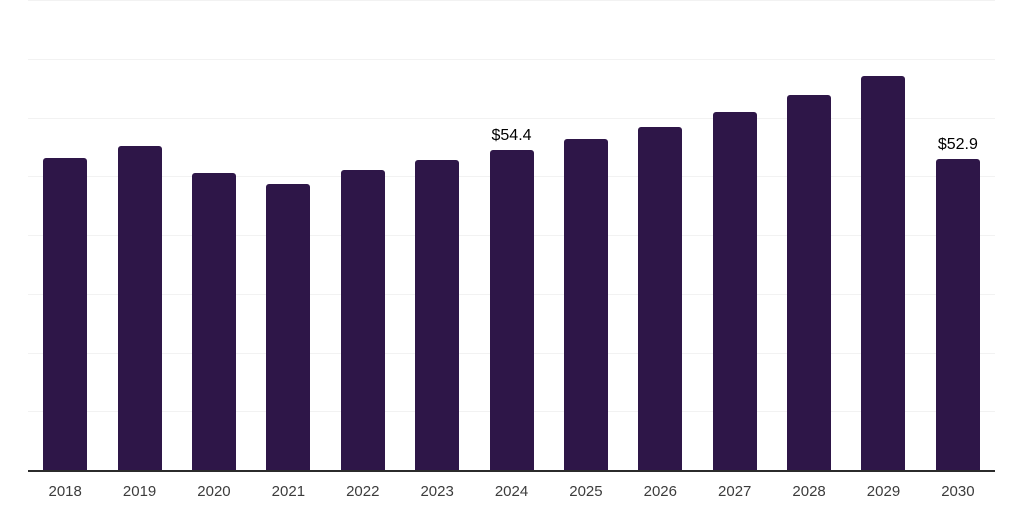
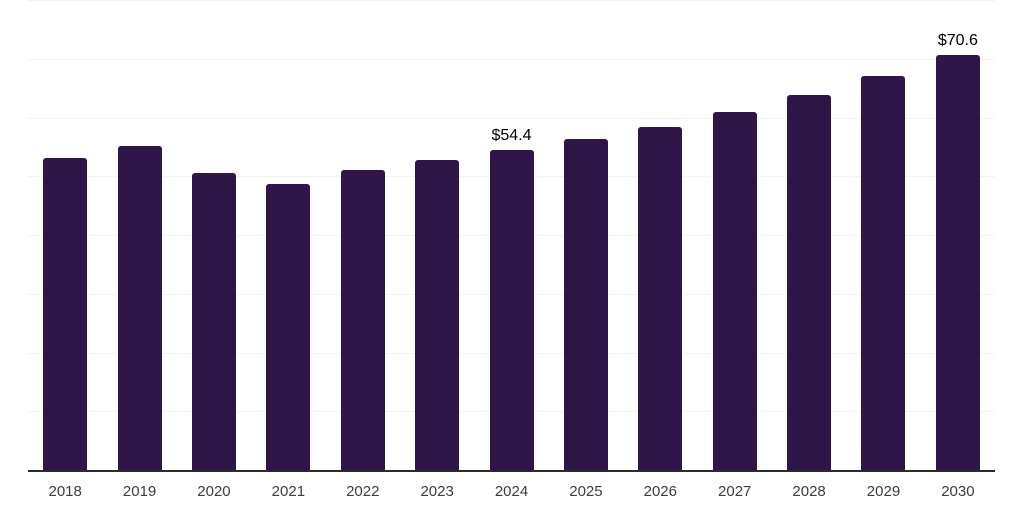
2030: $52.9 -> $70.6
